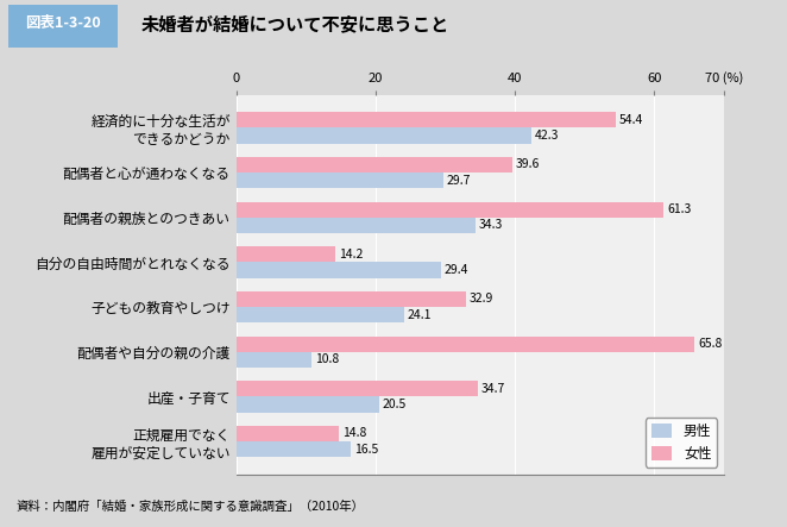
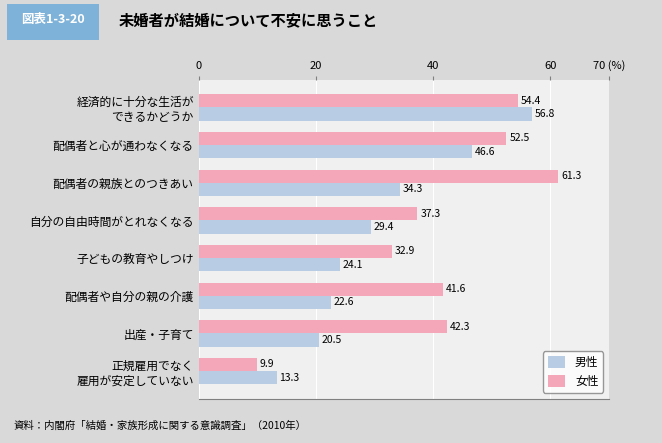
男性/経済的に十分な生活が できるかどうか: 42.3 -> 56.8
女性/配偶者と心が通わなくなる: 39.6 -> 52.5
男性/配偶者と心が通わなくなる: 29.7 -> 46.6
女性/自分の自由時間がとれなくなる: 14.2 -> 37.3
女性/配偶者や自分の親の介護: 65.8 -> 41.6
男性/配偶者や自分の親の介護: 10.8 -> 22.6
女性/出産・子育て: 34.7 -> 42.3
女性/正規雇用でなく 雇用が安定していない: 14.8 -> 9.9
男性/正規雇用でなく 雇用が安定していない: 16.5 -> 13.3
